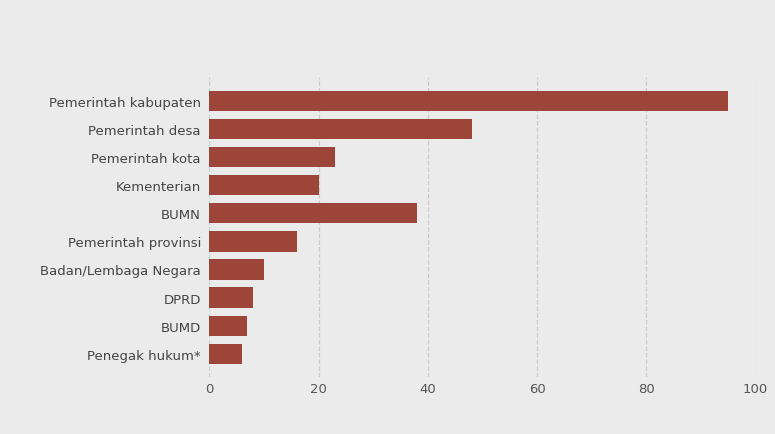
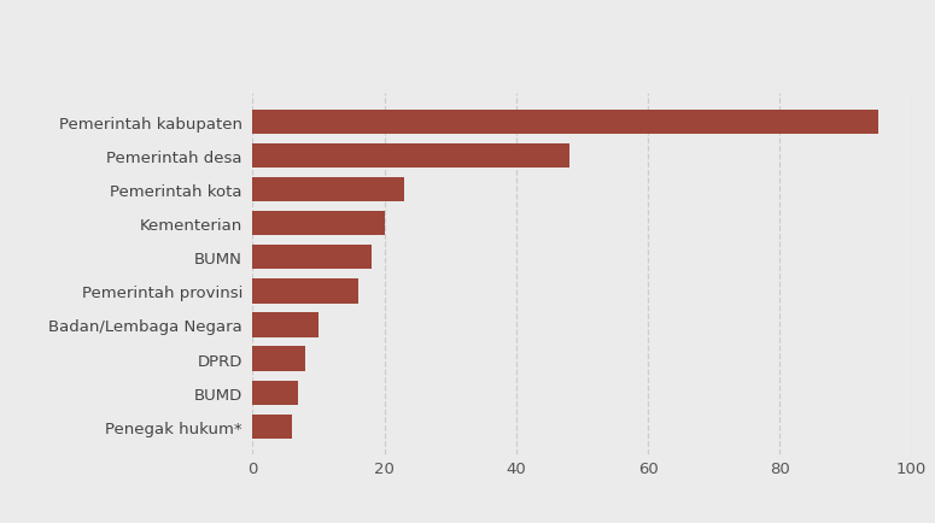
BUMN: 38 -> 18
